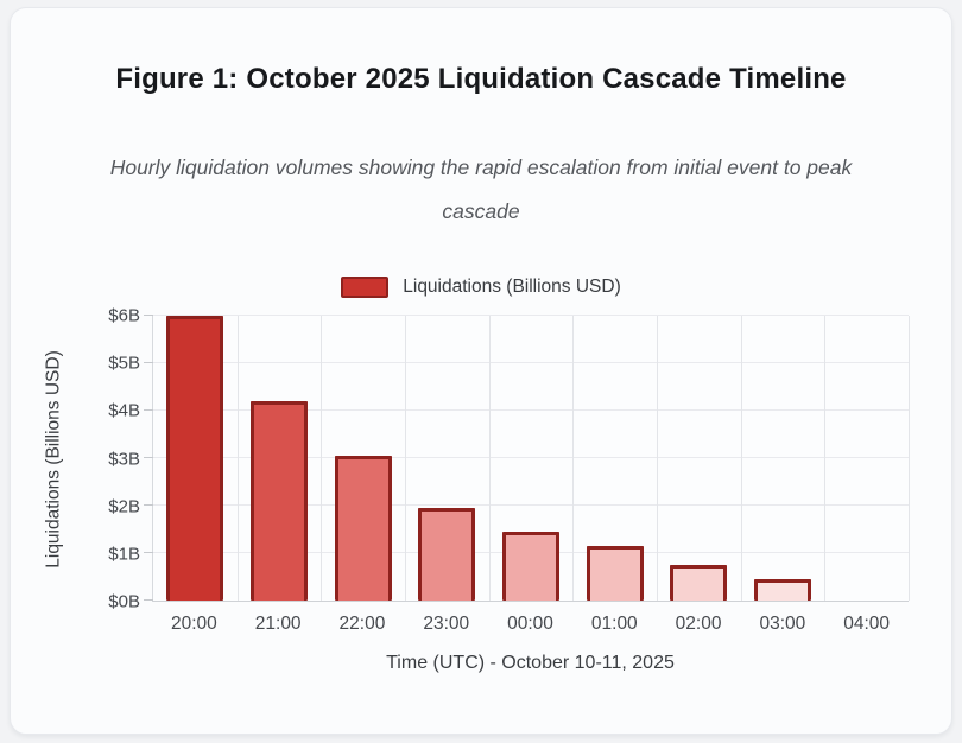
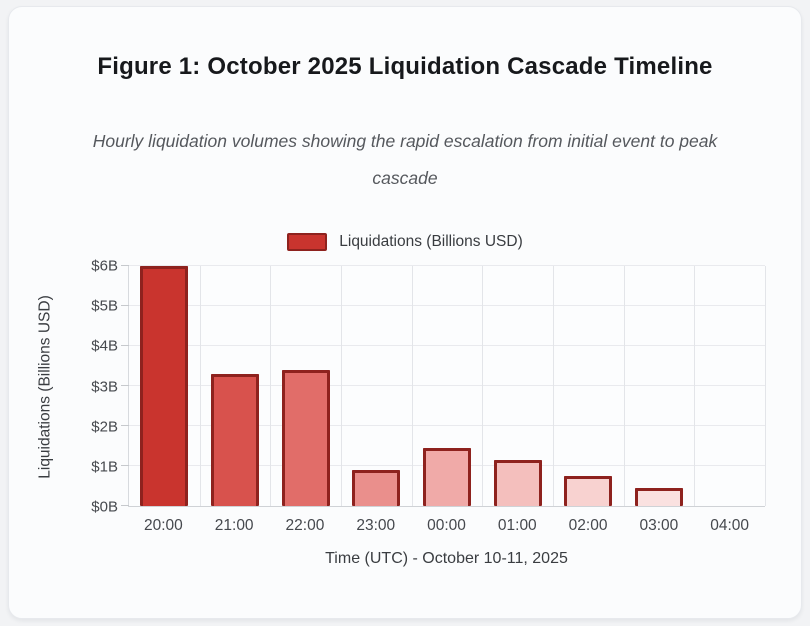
21:00: $4.2B -> $3.3B
22:00: $3.0B -> $3.4B
23:00: $1.9B -> $0.9B
